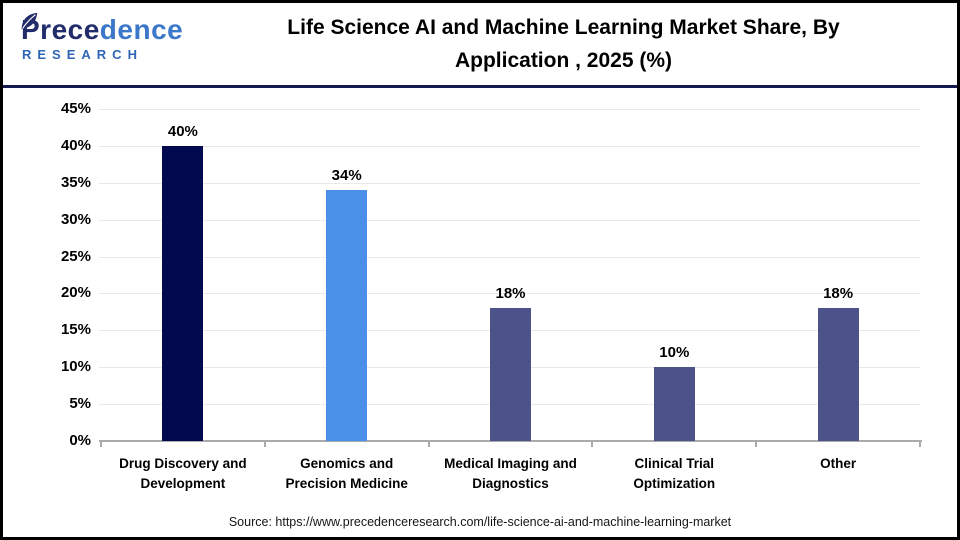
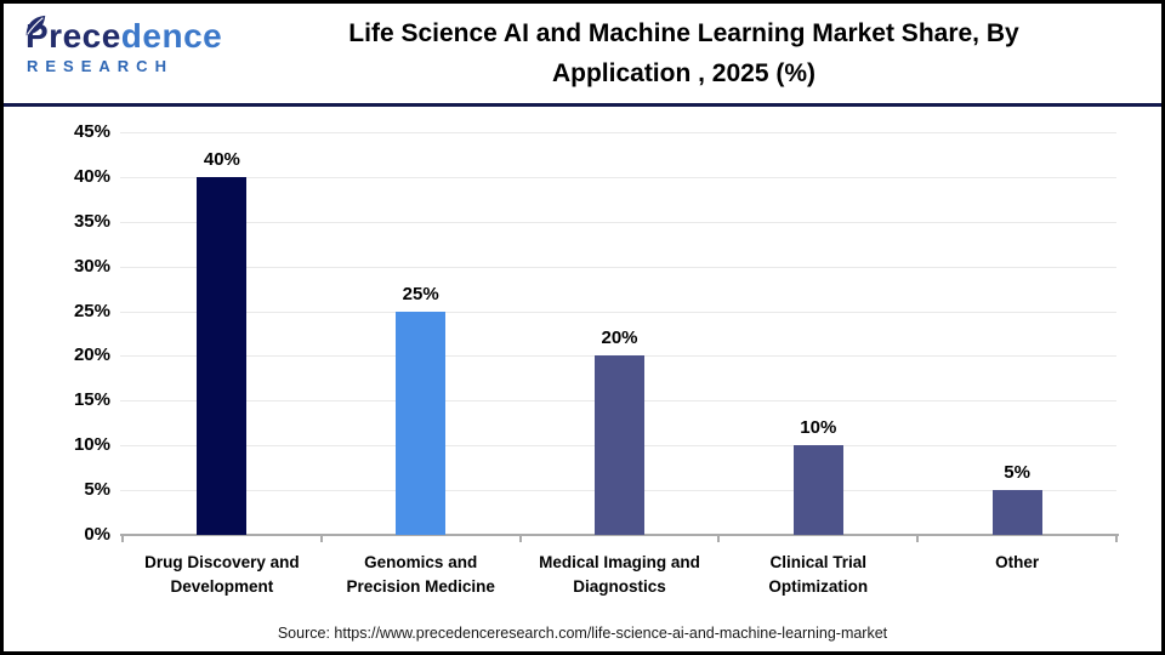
Genomics and Precision Medicine: 34% -> 25%
Medical Imaging and Diagnostics: 18% -> 20%
Other: 18% -> 5%
